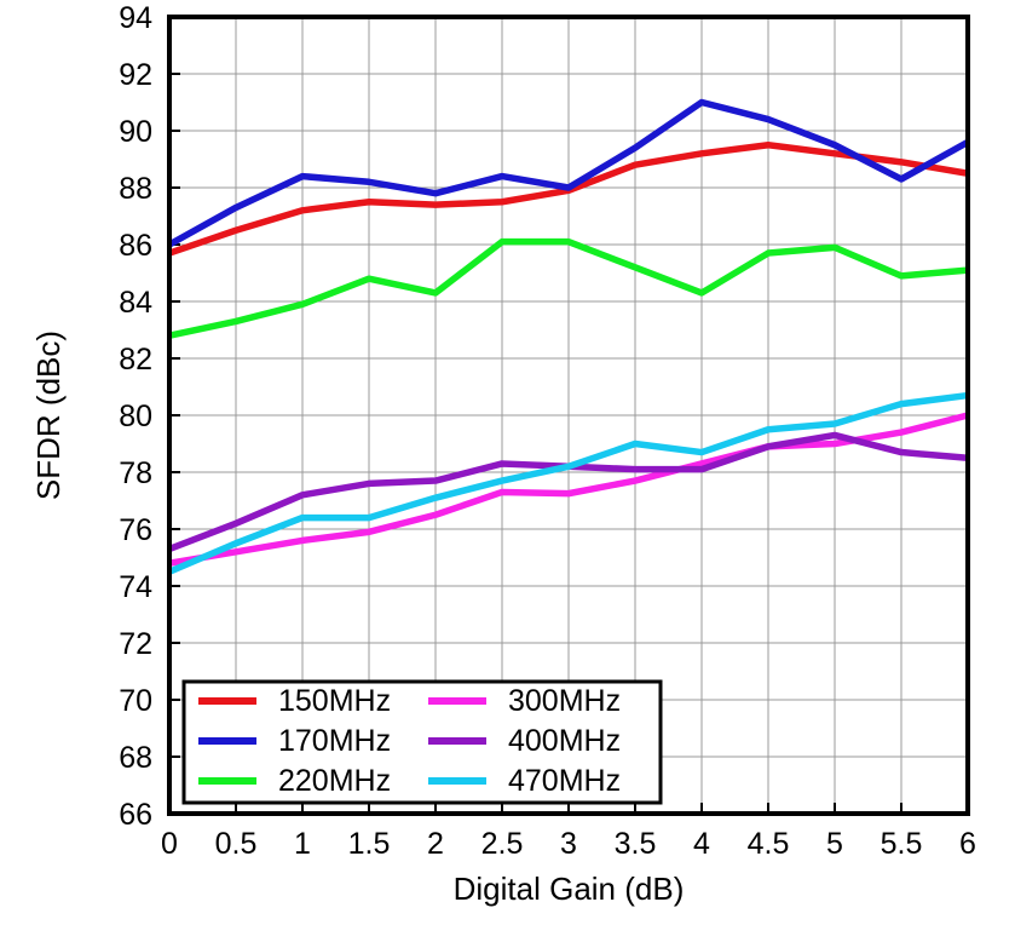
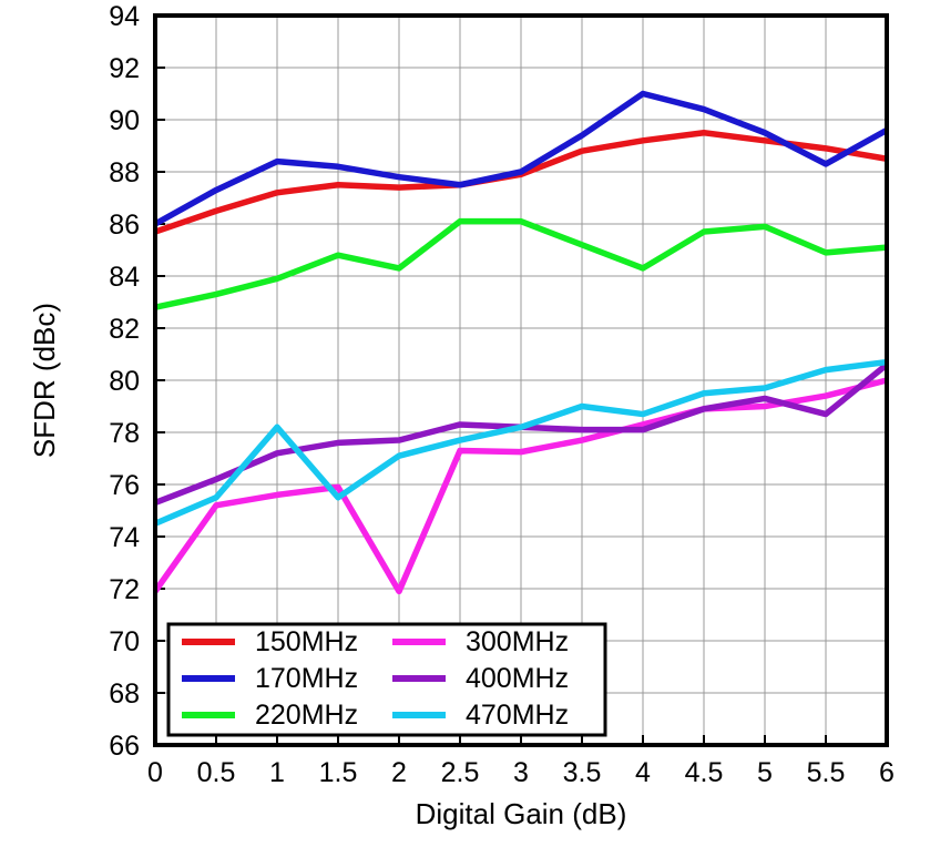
300MHz/0: 74.8 -> 71.9
470MHz/1: 76.4 -> 78.2
470MHz/1.5: 76.4 -> 75.5
300MHz/2: 76.5 -> 71.9
170MHz/2.5: 88.4 -> 87.5
400MHz/6: 78.5 -> 80.6
